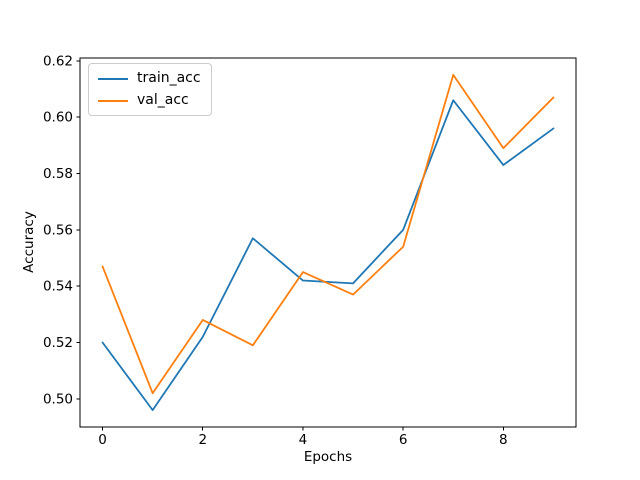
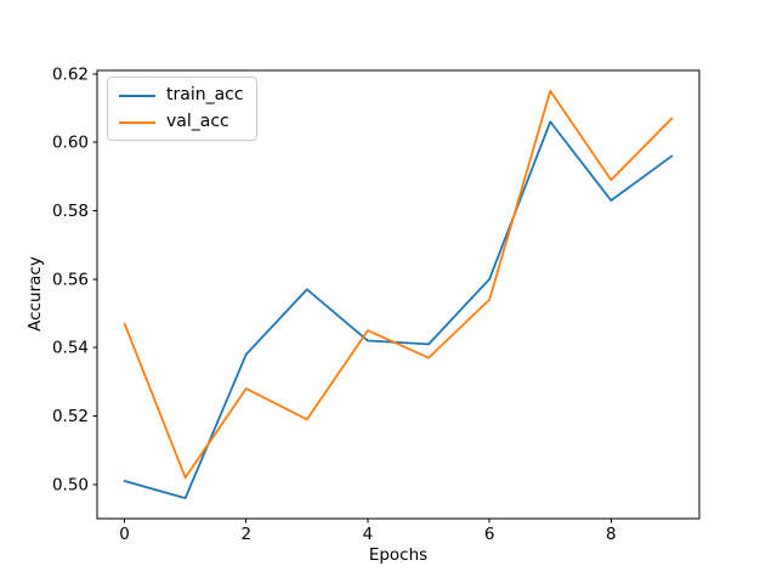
train_acc/0: 0.520 -> 0.501
train_acc/2: 0.522 -> 0.538
